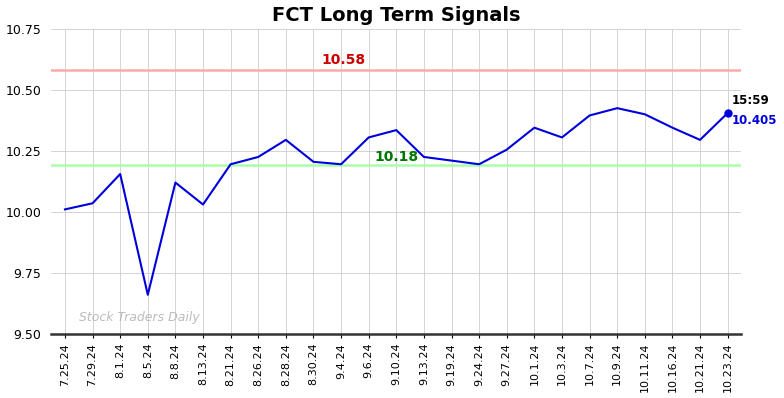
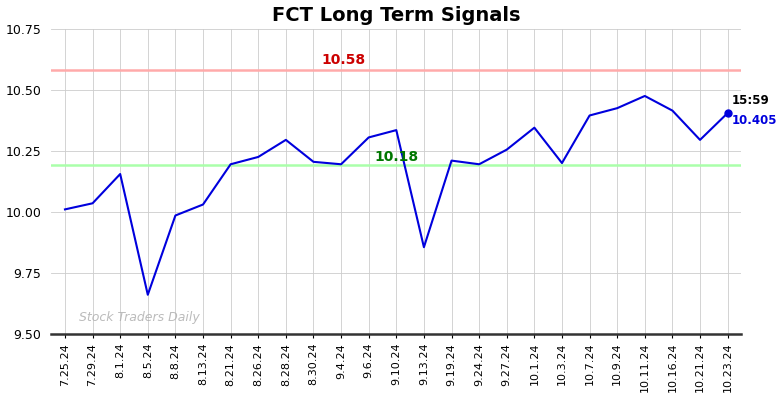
8.8.24: 10.120 -> 9.985
9.13.24: 10.225 -> 9.855
10.3.24: 10.305 -> 10.200
10.11.24: 10.400 -> 10.475
10.16.24: 10.345 -> 10.415
